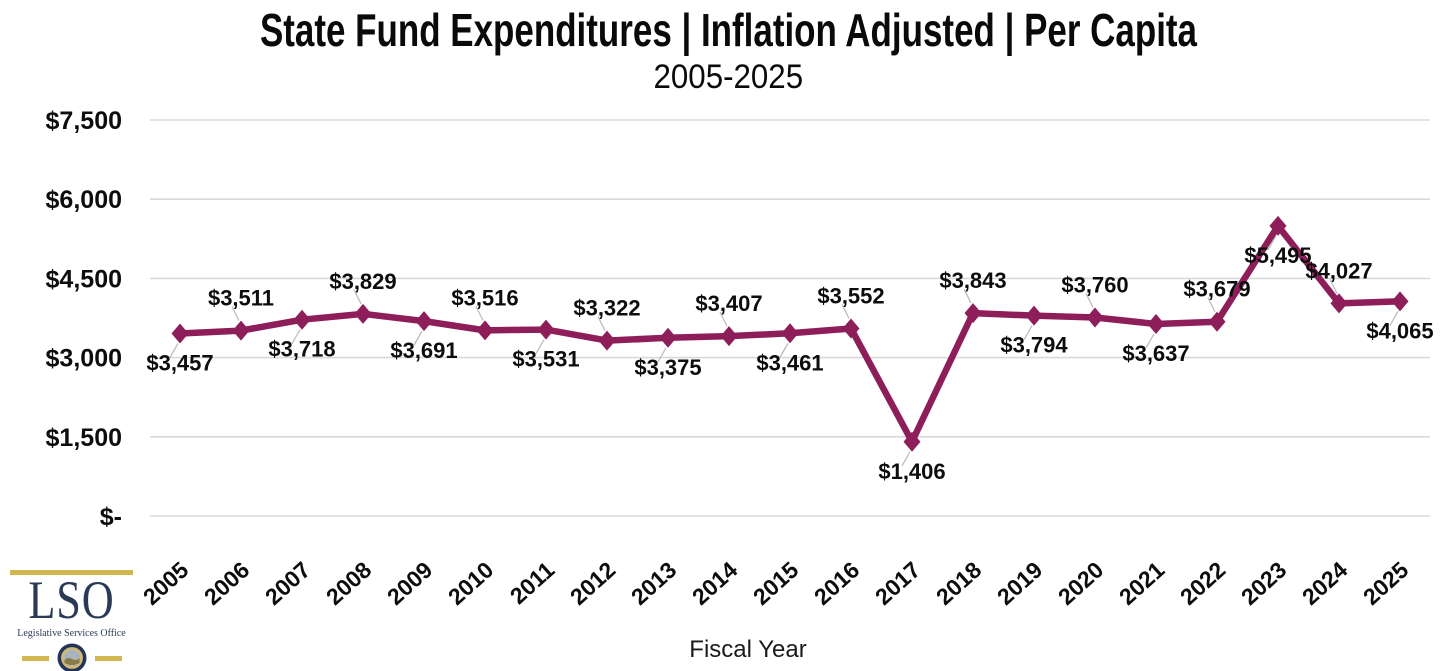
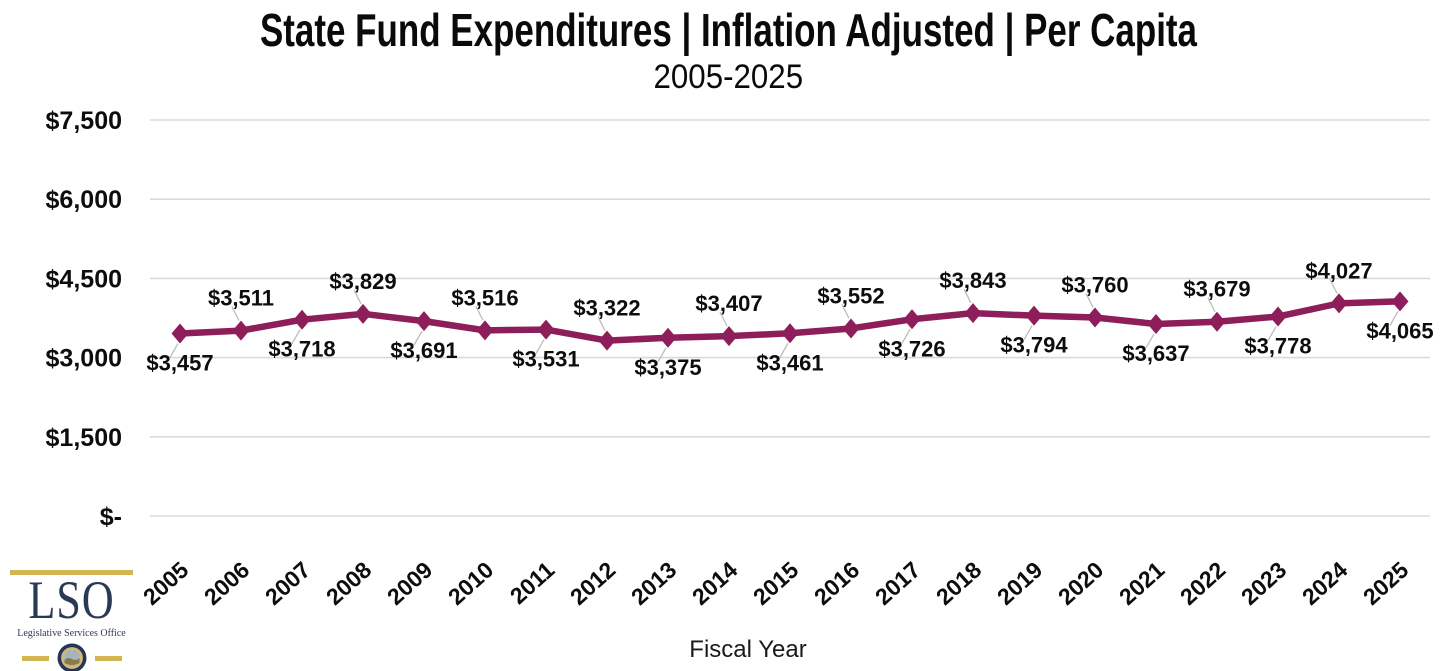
2017: $1,406 -> $3,726
2023: $5,495 -> $3,778
